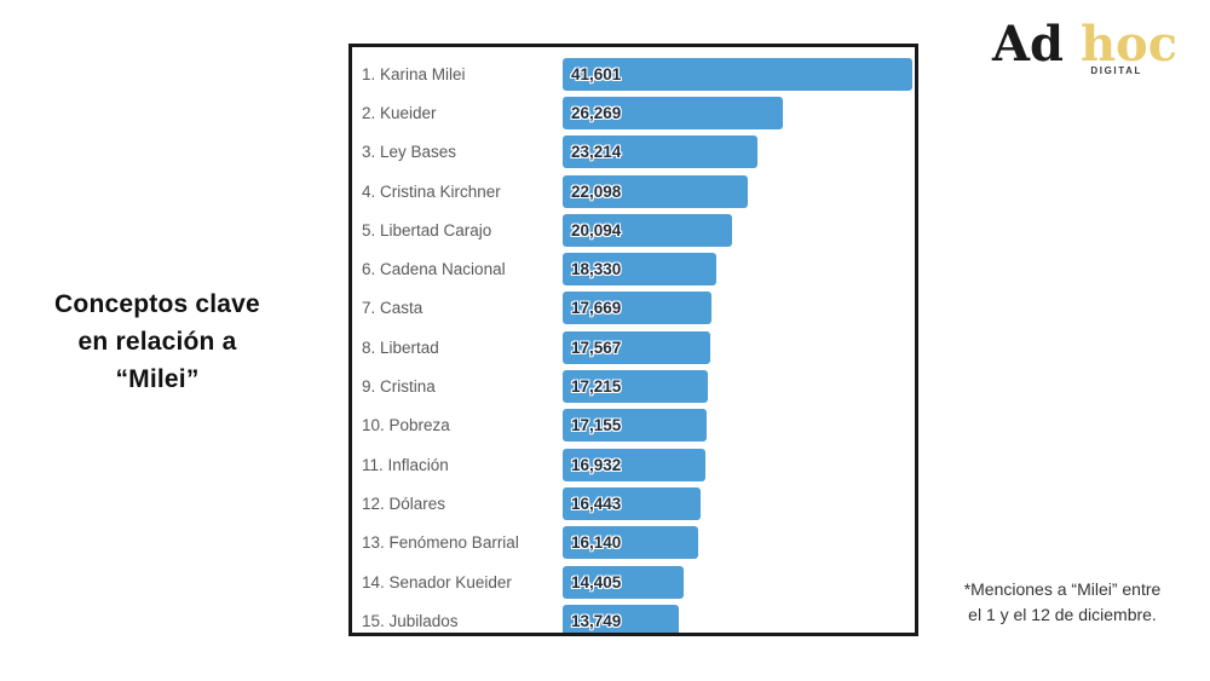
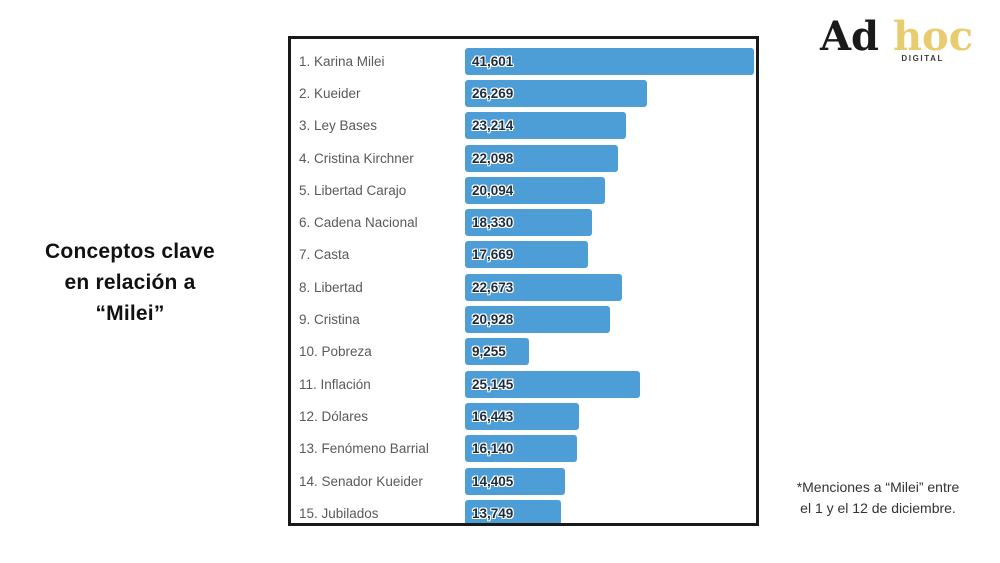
8. Libertad: 17,567 -> 22,673
9. Cristina: 17,215 -> 20,928
10. Pobreza: 17,155 -> 9,255
11. Inflación: 16,932 -> 25,145
